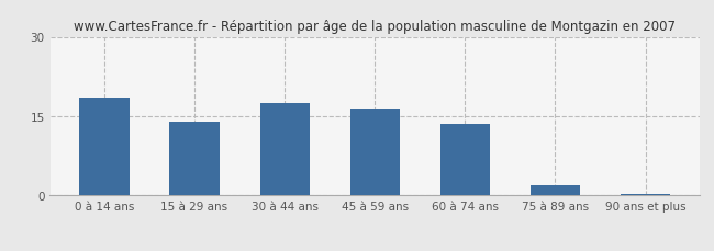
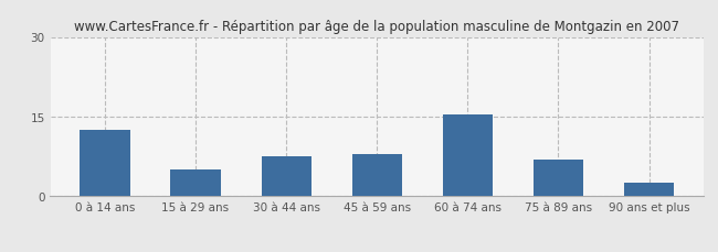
0 à 14 ans: 18.5 -> 12.5
15 à 29 ans: 14.0 -> 5.0
30 à 44 ans: 17.5 -> 7.5
45 à 59 ans: 16.5 -> 8.0
60 à 74 ans: 13.5 -> 15.5
75 à 89 ans: 2.0 -> 7.0
90 ans et plus: 0.3 -> 2.5
